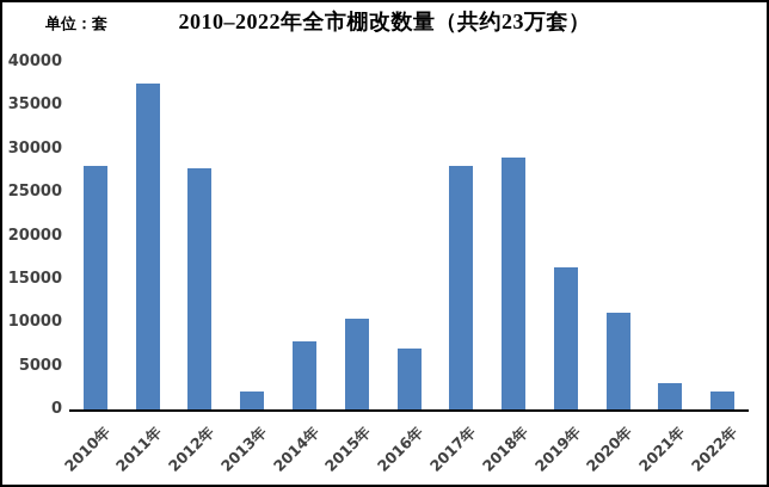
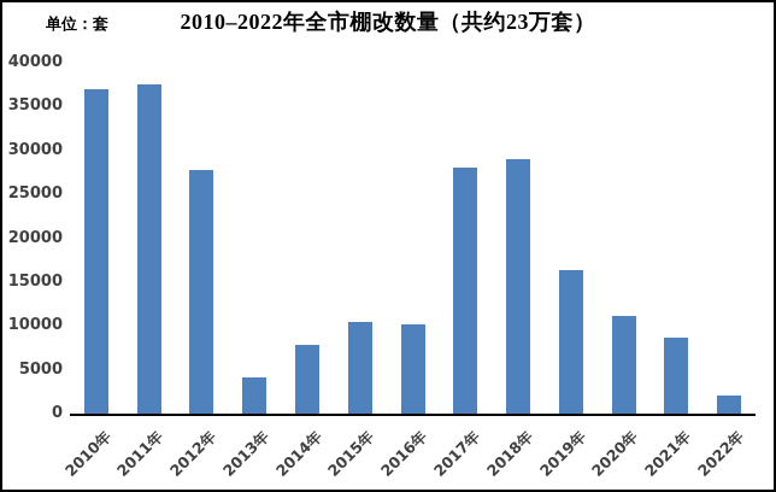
2010年: 28000 -> 37000
2013年: 2000 -> 4000
2016年: 7000 -> 10000
2021年: 3000 -> 9000
